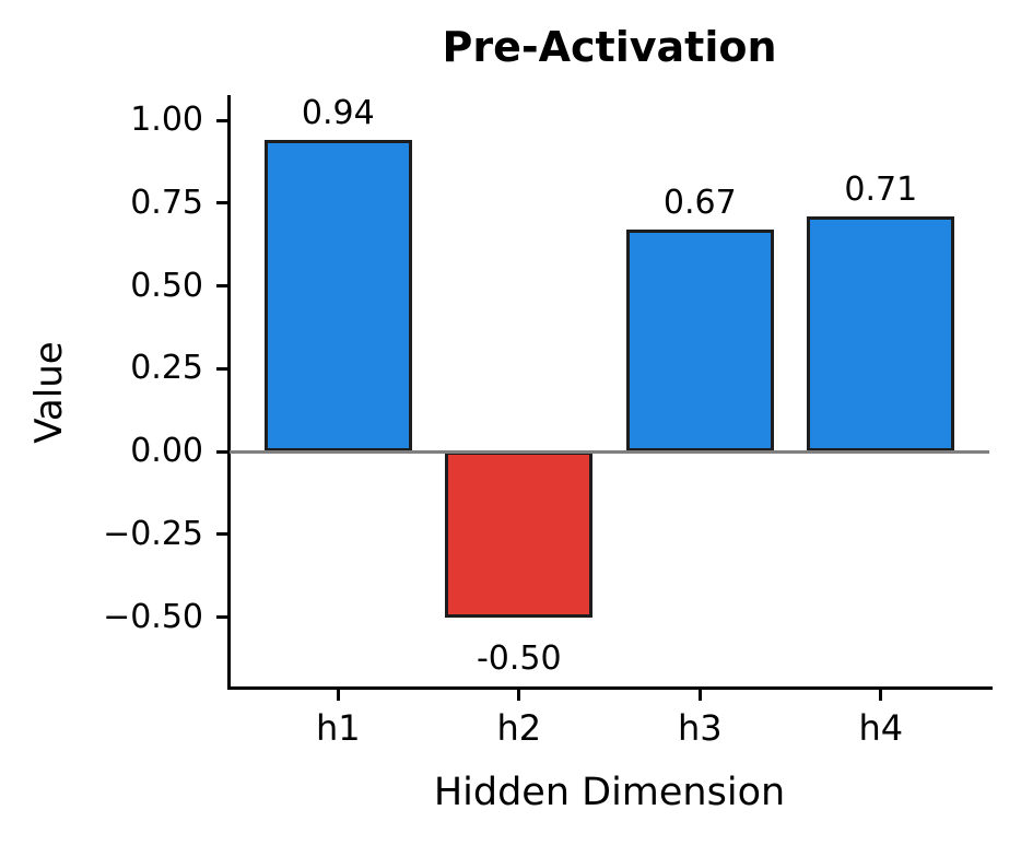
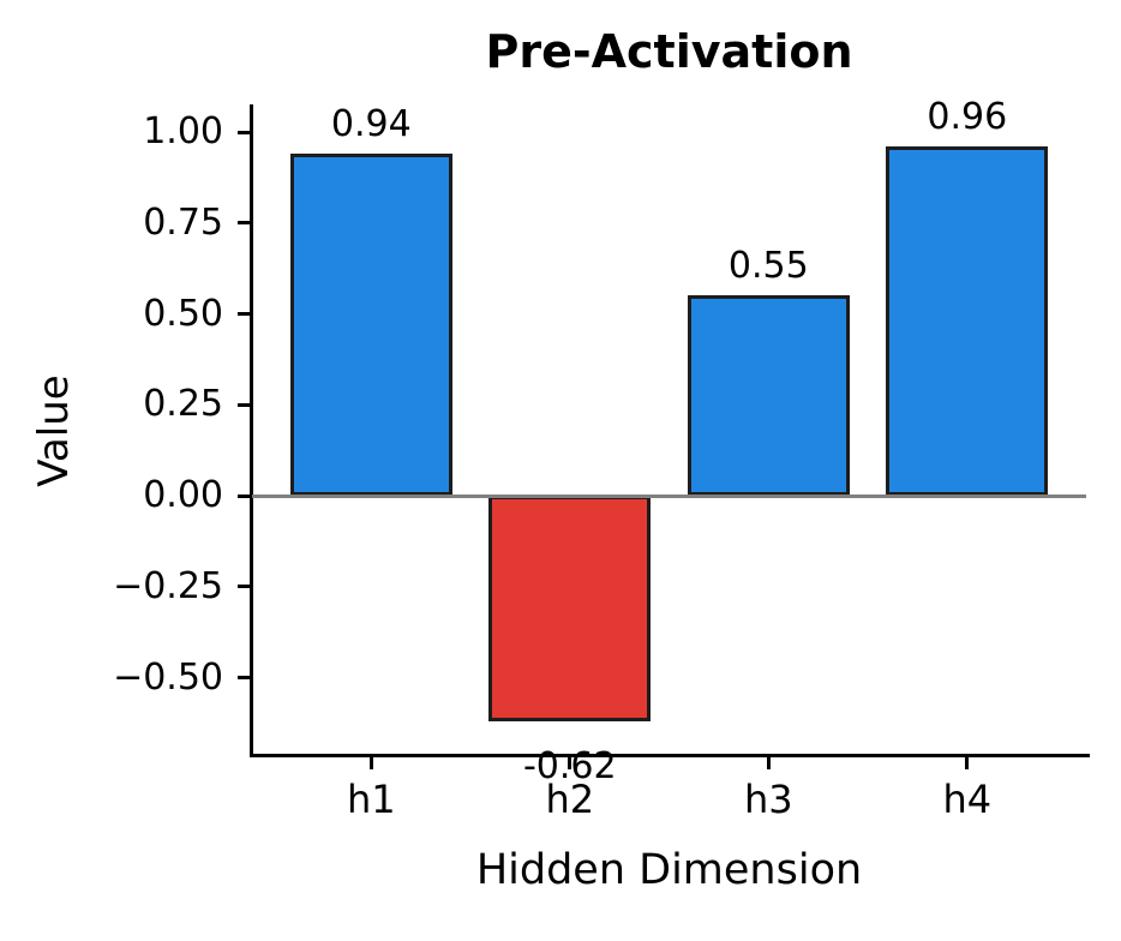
h2: -0.50 -> -0.62
h3: 0.67 -> 0.55
h4: 0.71 -> 0.96
